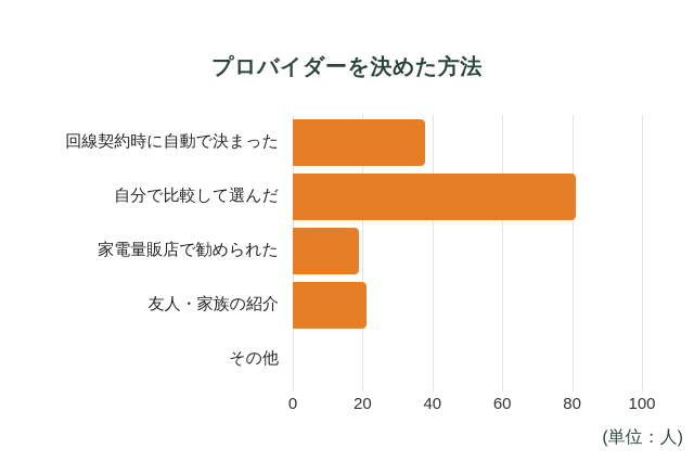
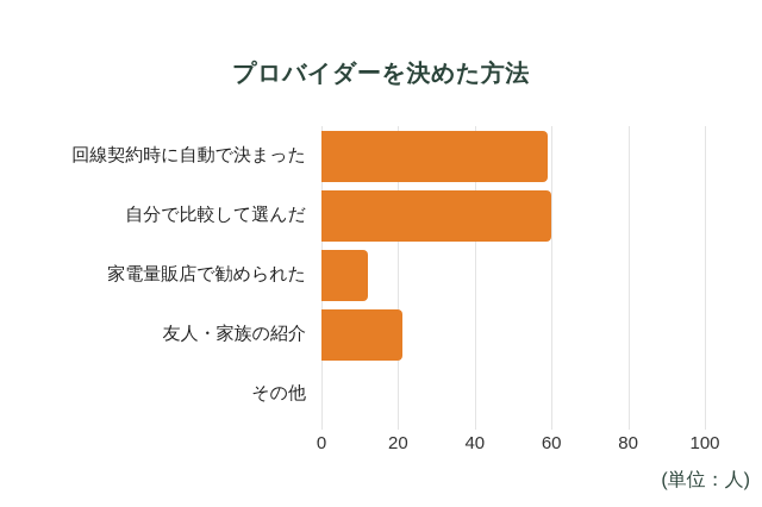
回線契約時に自動で決まった: 38 -> 59
自分で比較して選んだ: 81 -> 60
家電量販店で勧められた: 19 -> 12
